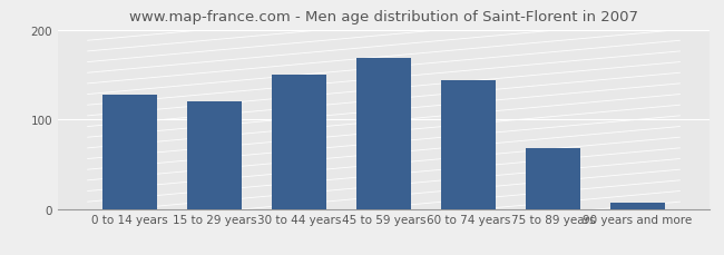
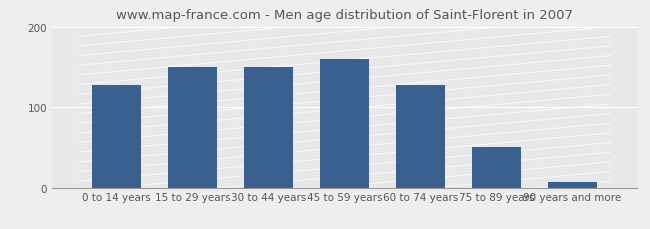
15 to 29 years: 120 -> 150
45 to 59 years: 168 -> 160
60 to 74 years: 143 -> 128
75 to 89 years: 68 -> 50
